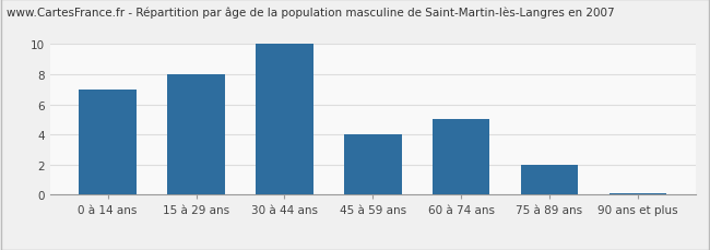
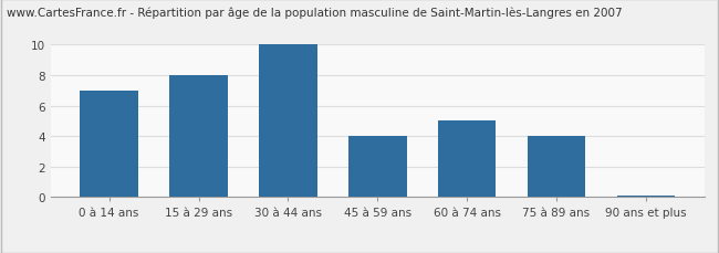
75 à 89 ans: 2.0 -> 4.0
